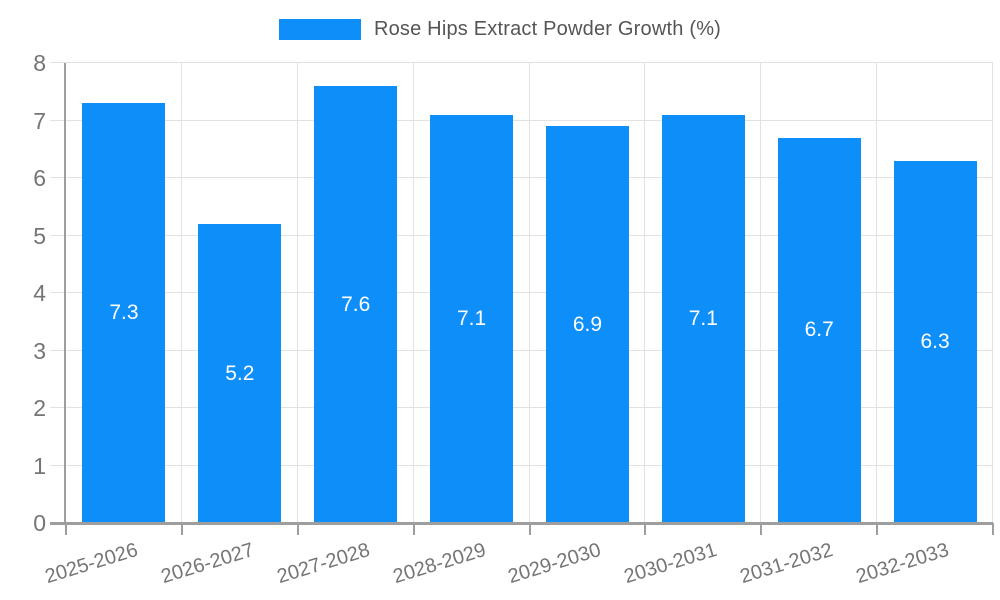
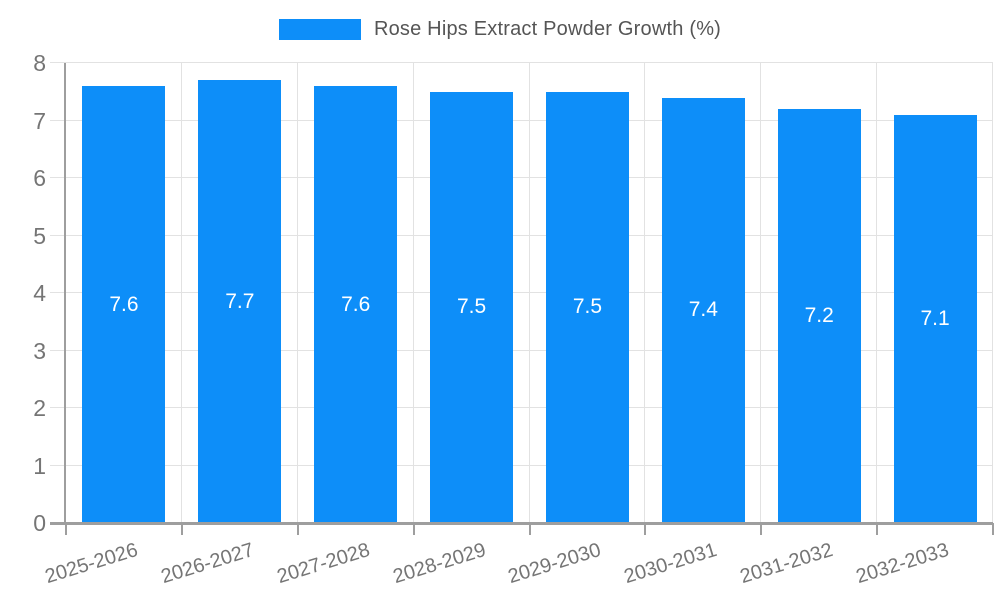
2025-2026: 7.3 -> 7.6
2026-2027: 5.2 -> 7.7
2028-2029: 7.1 -> 7.5
2029-2030: 6.9 -> 7.5
2030-2031: 7.1 -> 7.4
2031-2032: 6.7 -> 7.2
2032-2033: 6.3 -> 7.1
